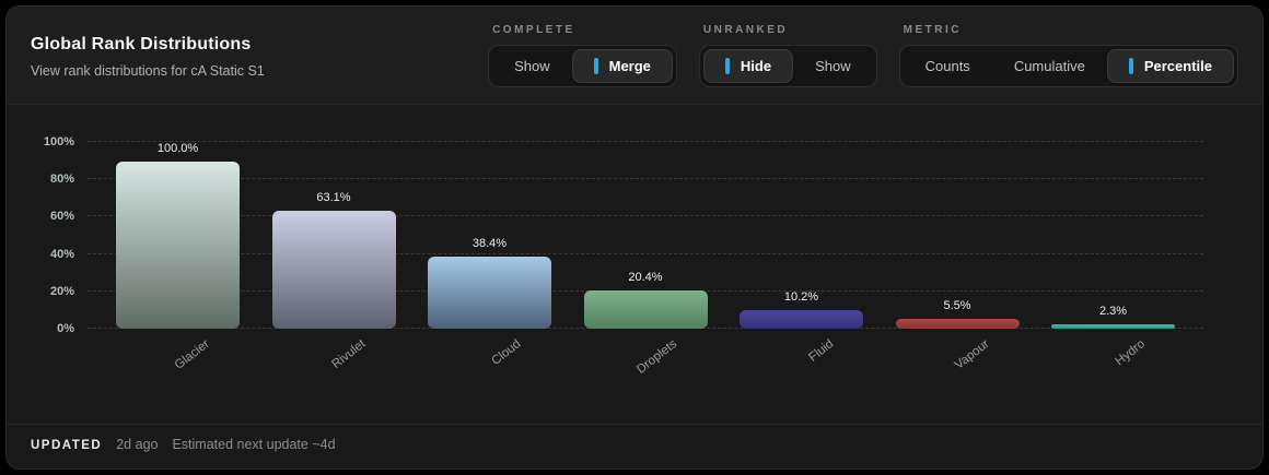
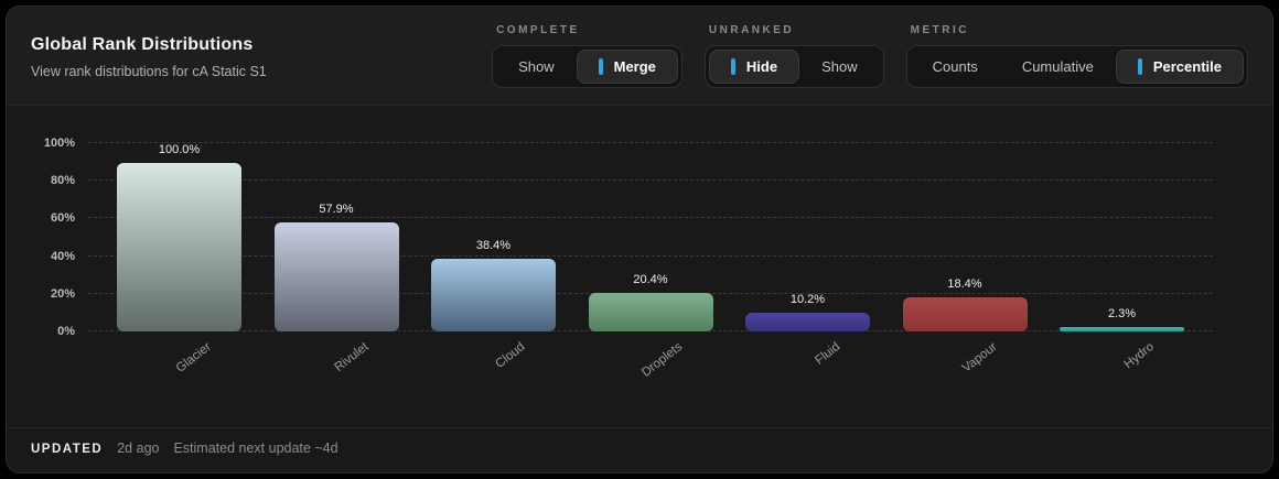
Rivulet: 63.1% -> 57.9%
Vapour: 5.5% -> 18.4%
